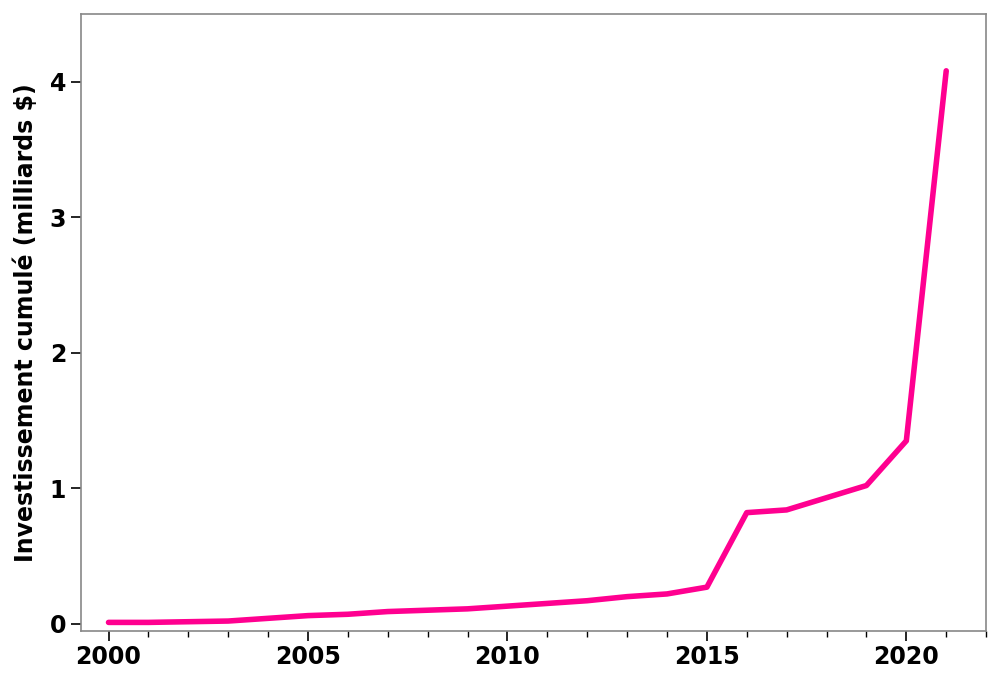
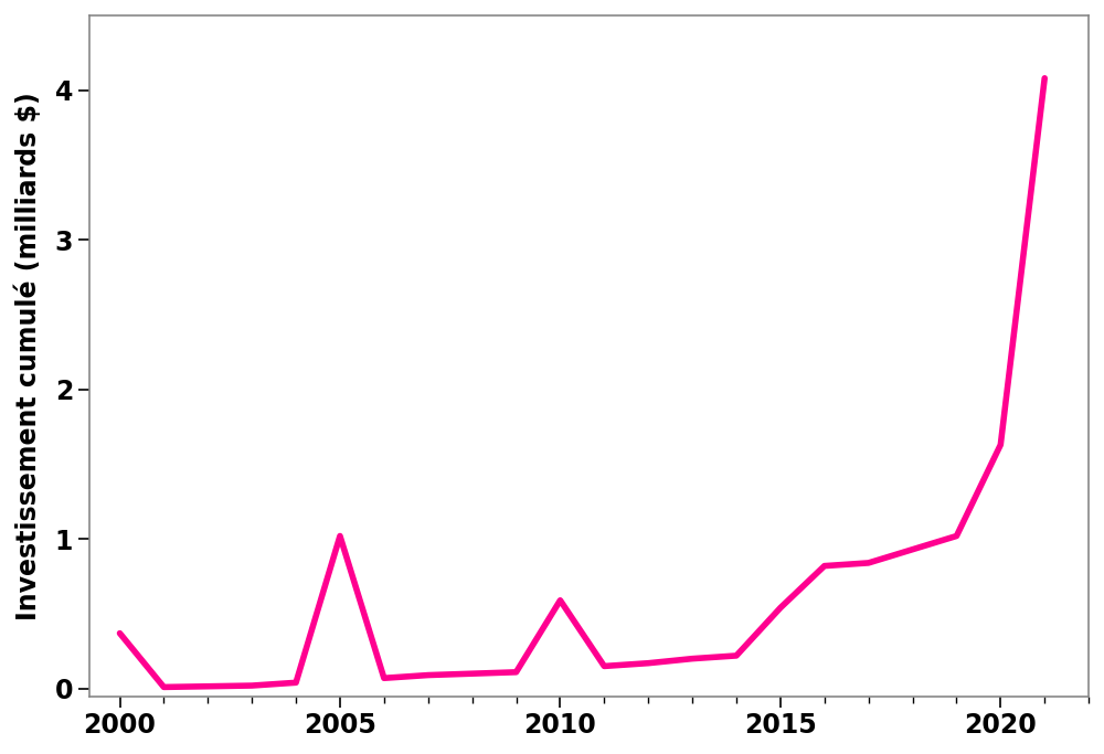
2000: 0.01 -> 0.37
2005: 0.06 -> 1.02
2010: 0.13 -> 0.59
2015: 0.27 -> 0.54
2020: 1.35 -> 1.63
